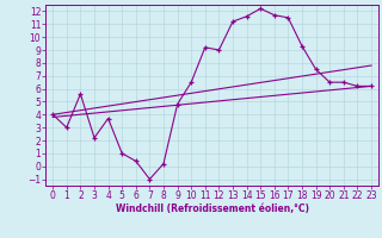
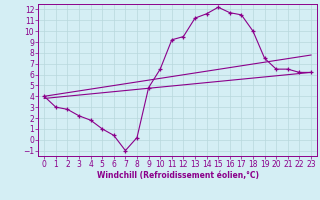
2: 5.6 -> 2.8
4: 3.7 -> 1.8
12: 9.0 -> 9.5
18: 9.3 -> 10.0
